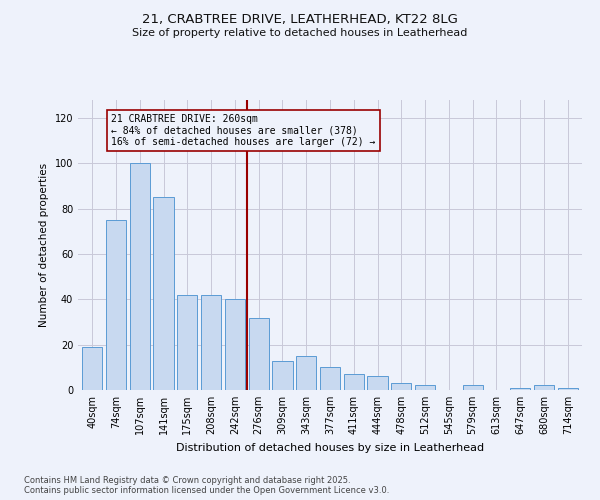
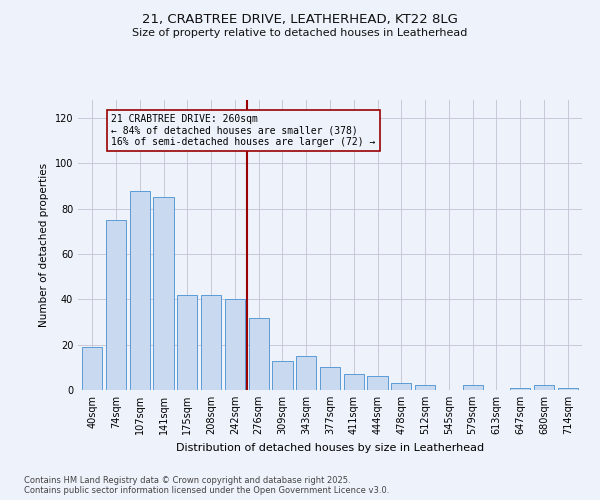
107sqm: 100 -> 88
